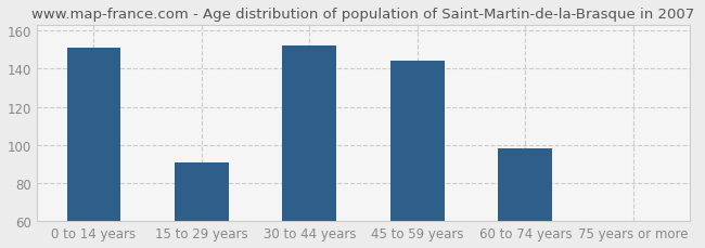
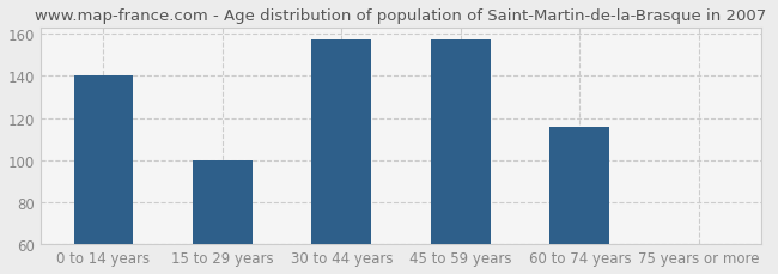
0 to 14 years: 151 -> 140
15 to 29 years: 91 -> 100
30 to 44 years: 152 -> 157
45 to 59 years: 144 -> 157
60 to 74 years: 98 -> 116
